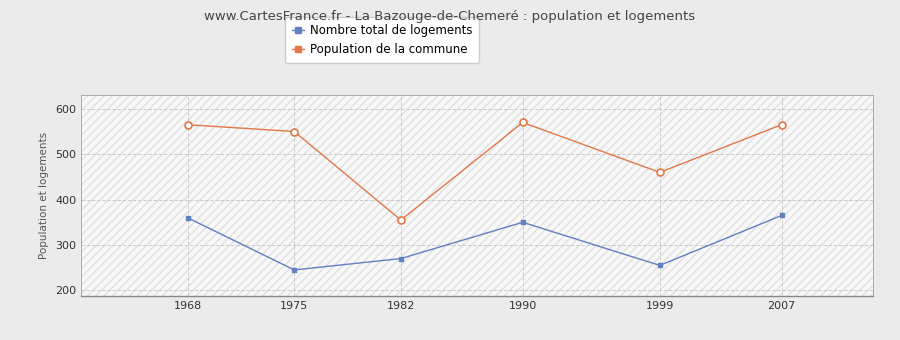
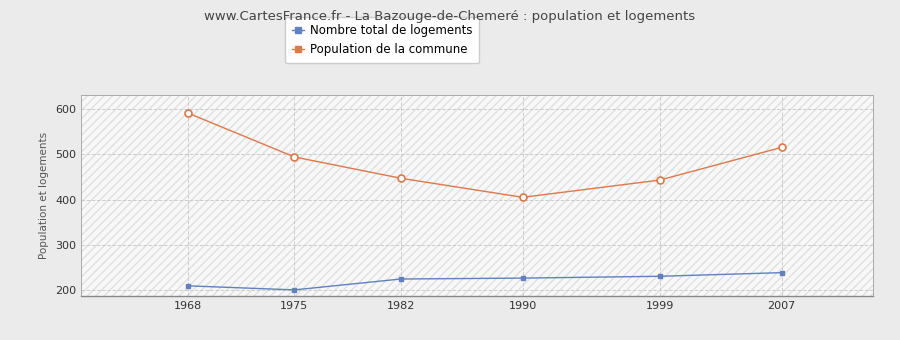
Nombre total de logements/1968: 360 -> 210
Population de la commune/1968: 565 -> 591
Nombre total de logements/1975: 245 -> 201
Population de la commune/1975: 550 -> 494
Nombre total de logements/1982: 270 -> 225
Population de la commune/1982: 355 -> 447
Nombre total de logements/1990: 350 -> 227
Population de la commune/1990: 570 -> 405
Nombre total de logements/1999: 255 -> 231
Population de la commune/1999: 460 -> 443
Nombre total de logements/2007: 365 -> 239
Population de la commune/2007: 565 -> 515
